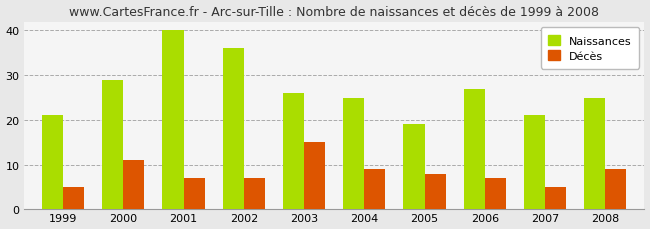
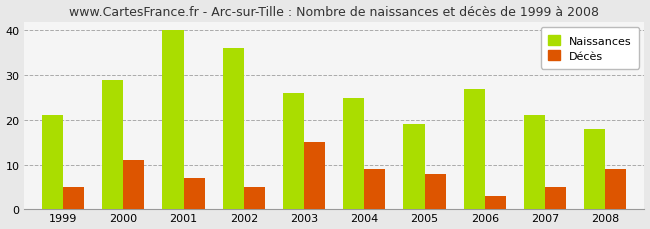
Décès/2002: 7 -> 5
Décès/2006: 7 -> 3
Naissances/2008: 25 -> 18
